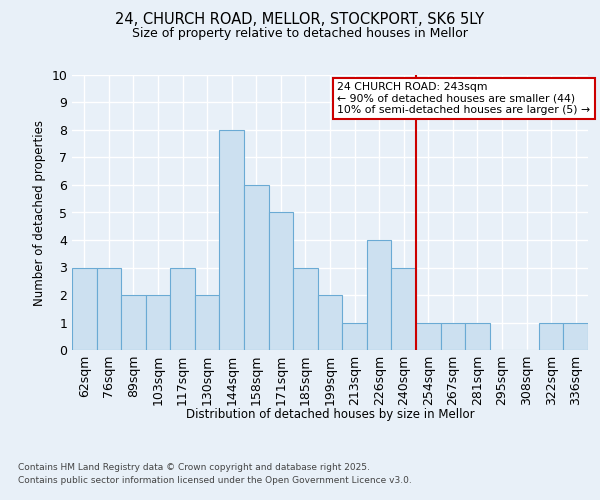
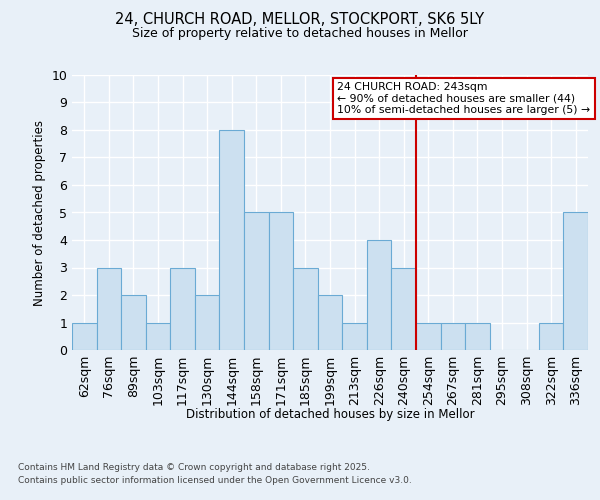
62sqm: 3 -> 1
103sqm: 2 -> 1
158sqm: 6 -> 5
336sqm: 1 -> 5
